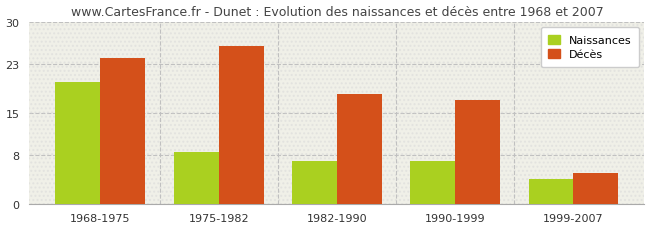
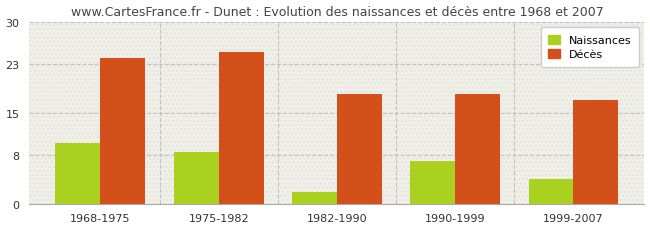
Naissances/1968-1975: 20.0 -> 10.0
Décès/1975-1982: 26 -> 25
Naissances/1982-1990: 7.0 -> 2.0
Décès/1990-1999: 17 -> 18
Décès/1999-2007: 5 -> 17
